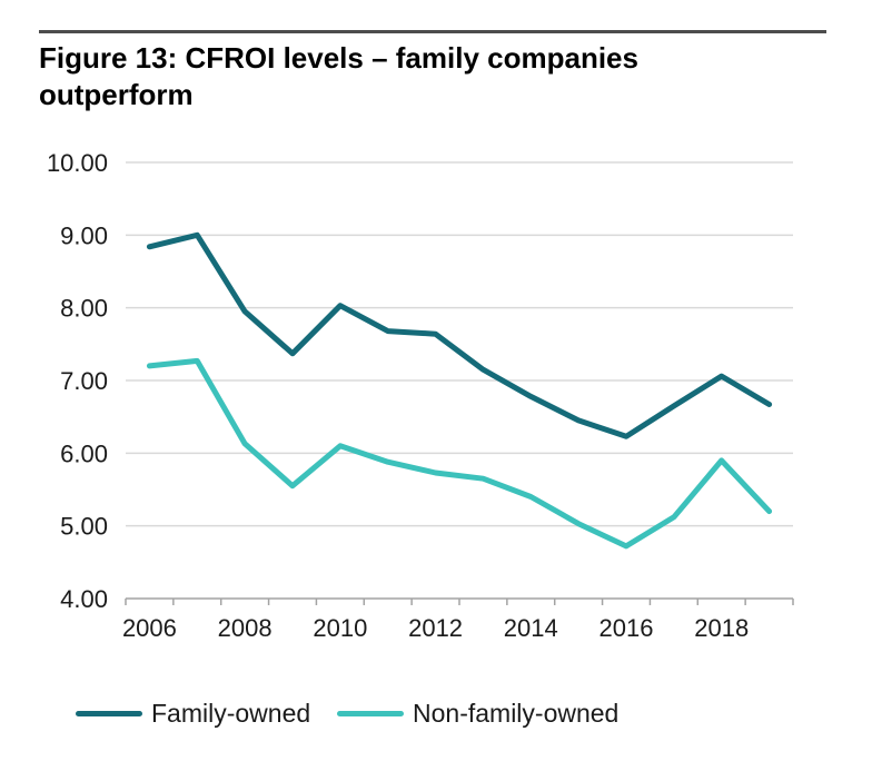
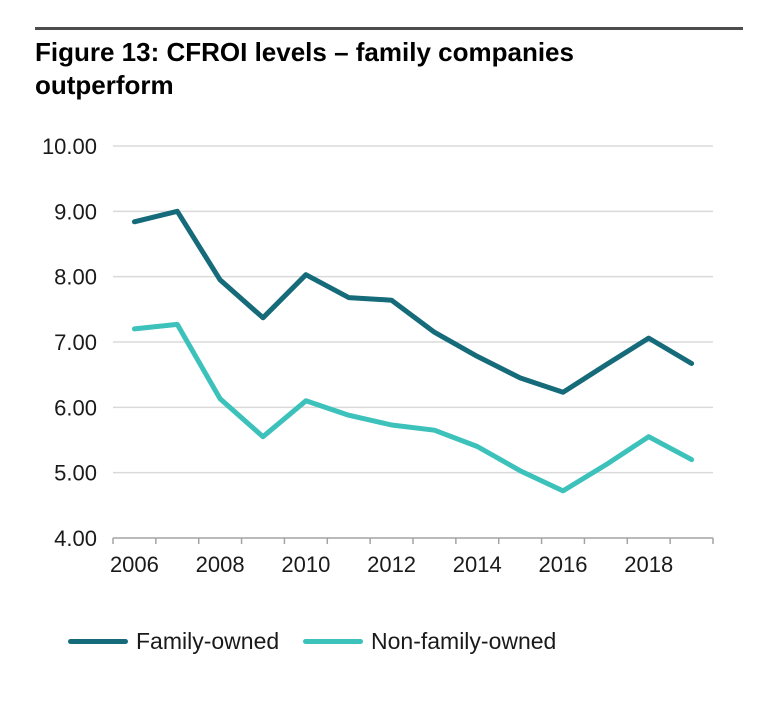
Non-family-owned/2018: 5.9 -> 5.5
